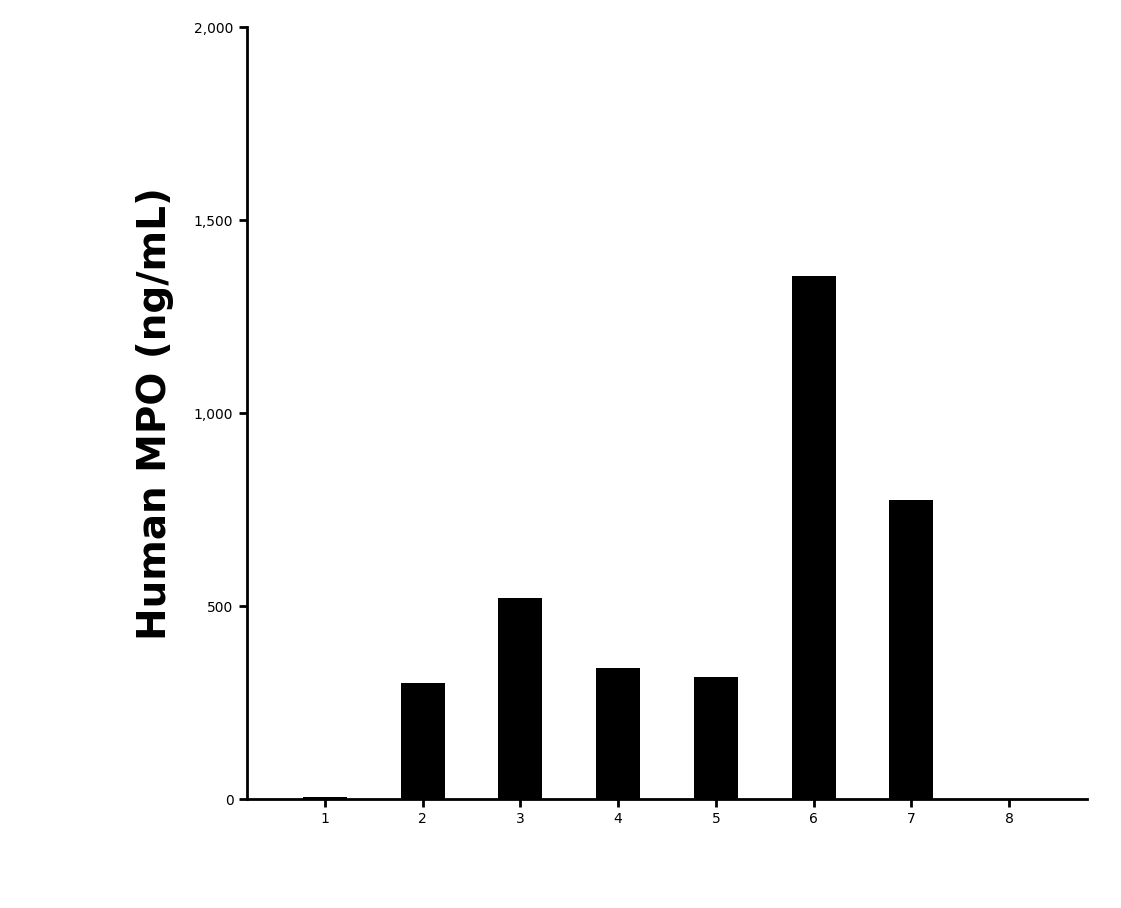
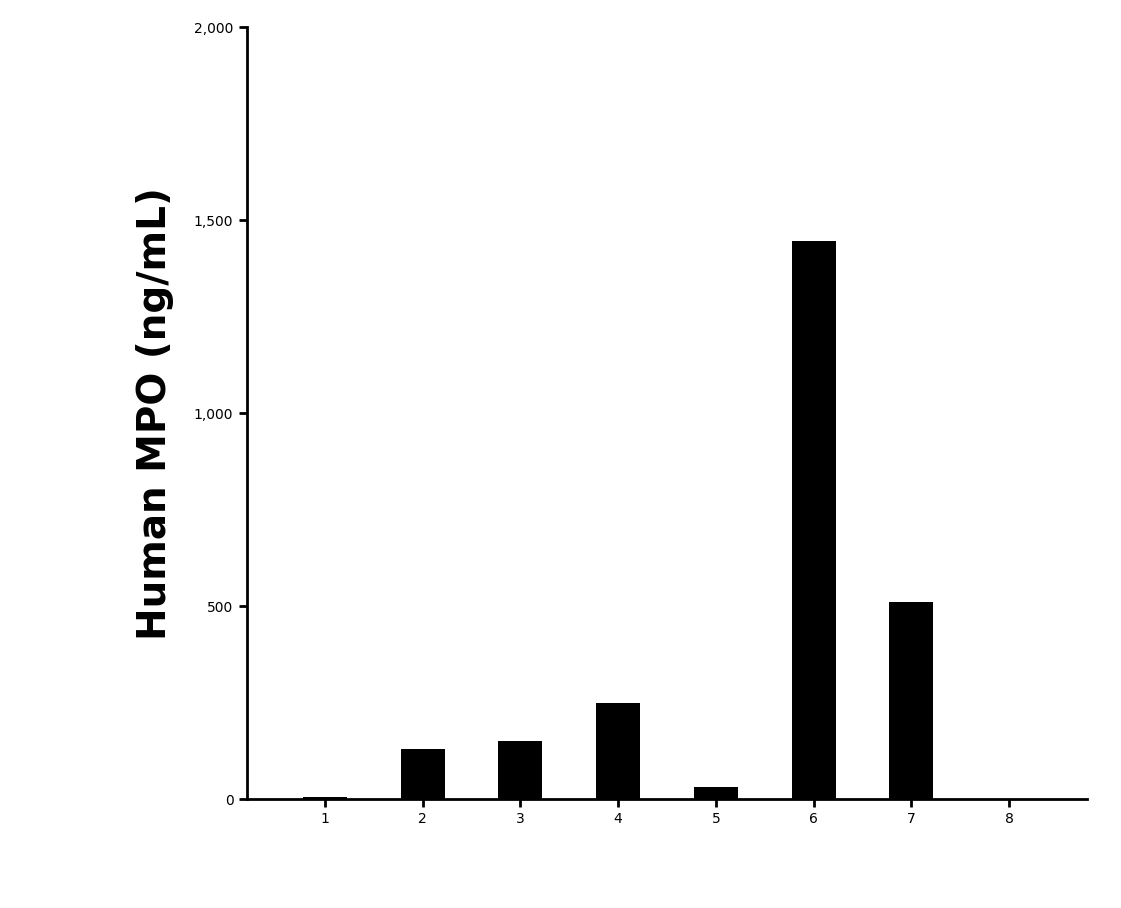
2: 300 -> 130
3: 520 -> 150
4: 340 -> 250
5: 315 -> 30
6: 1,355 -> 1,446
7: 775 -> 510
